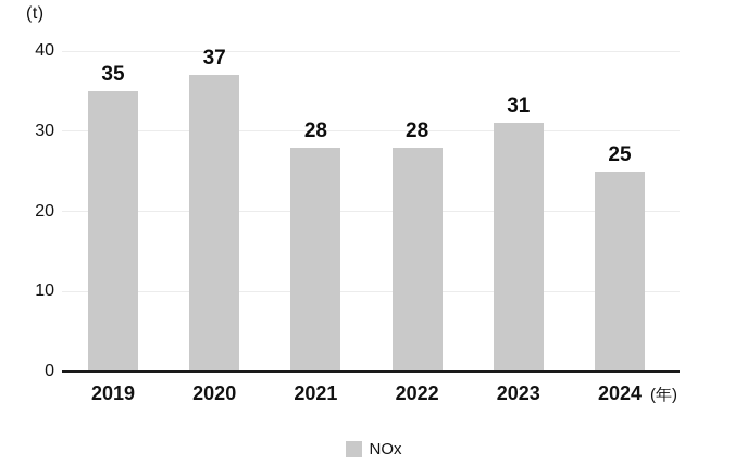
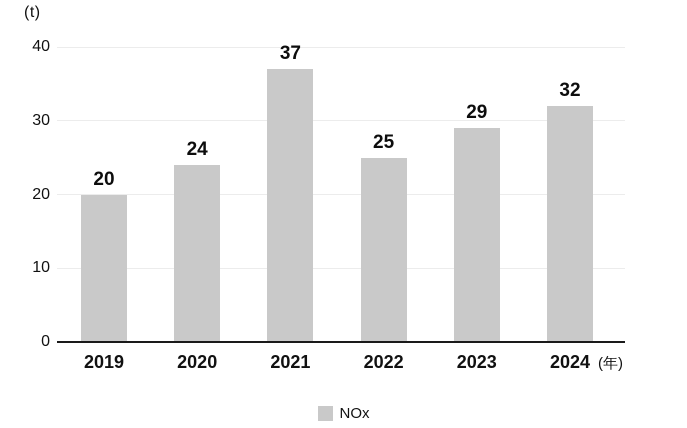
2019: 35 -> 20
2020: 37 -> 24
2021: 28 -> 37
2022: 28 -> 25
2023: 31 -> 29
2024: 25 -> 32
